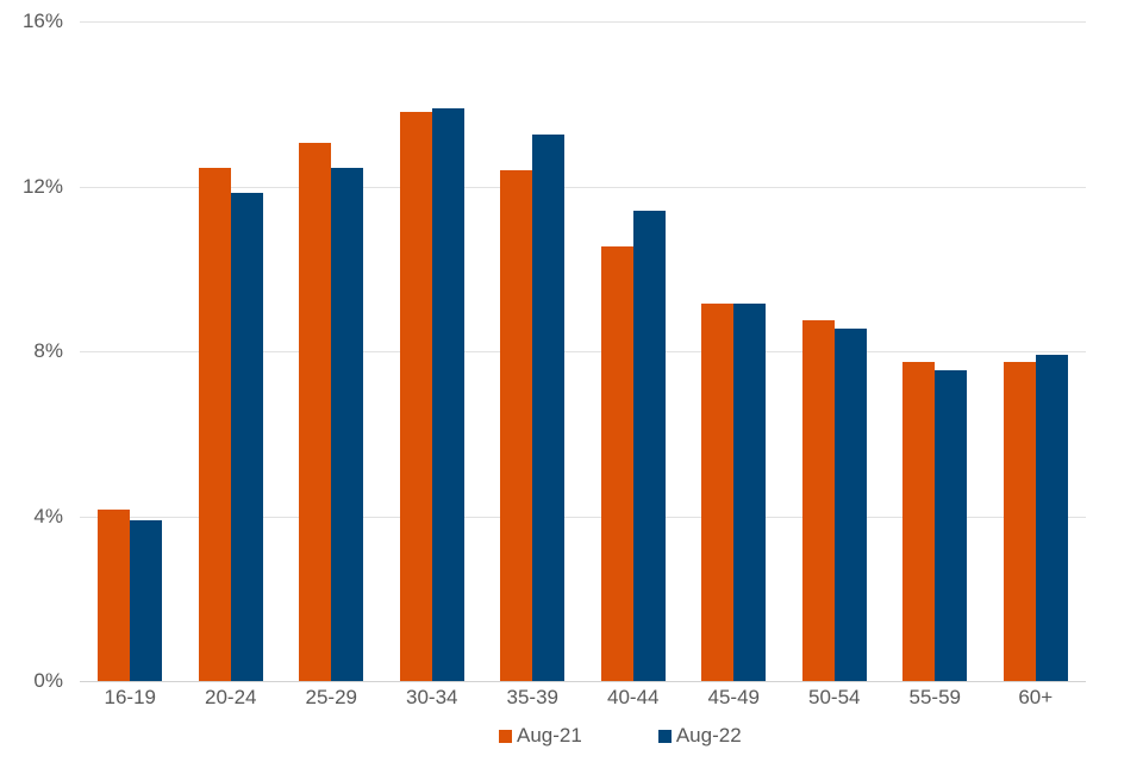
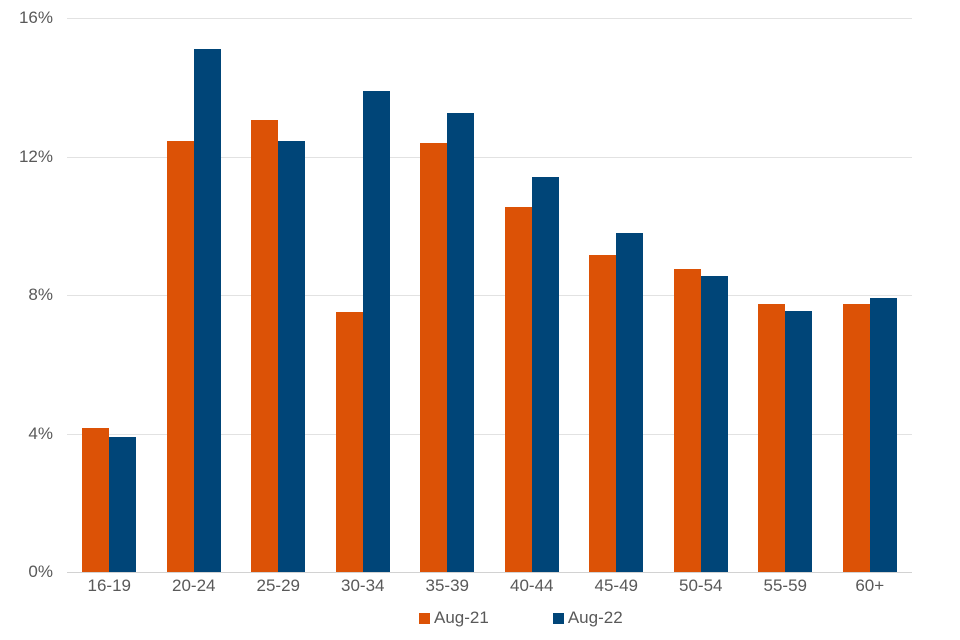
Aug-22/20-24: 11.8% -> 15.1%
Aug-21/30-34: 13.8% -> 7.5%
Aug-22/45-49: 9.2% -> 9.8%
